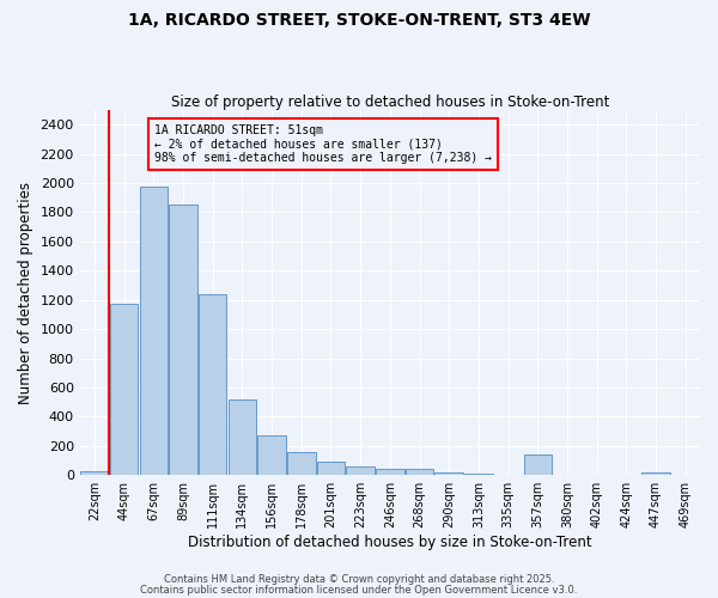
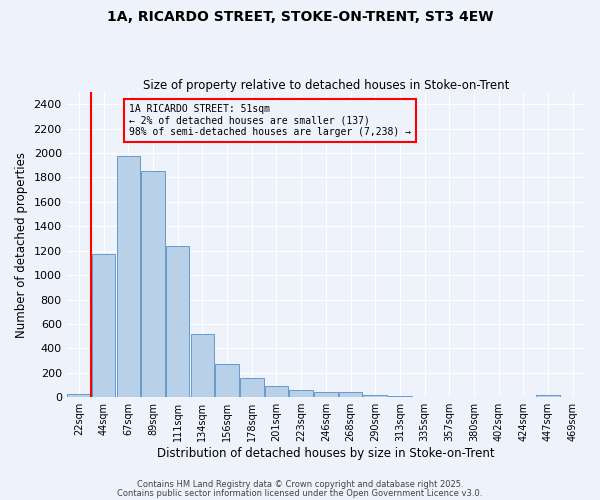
357sqm: 140 -> 0
